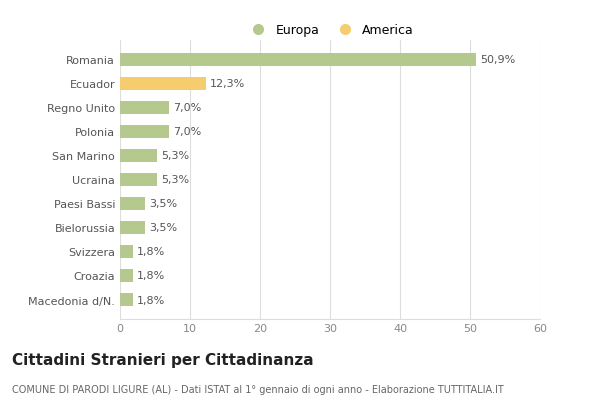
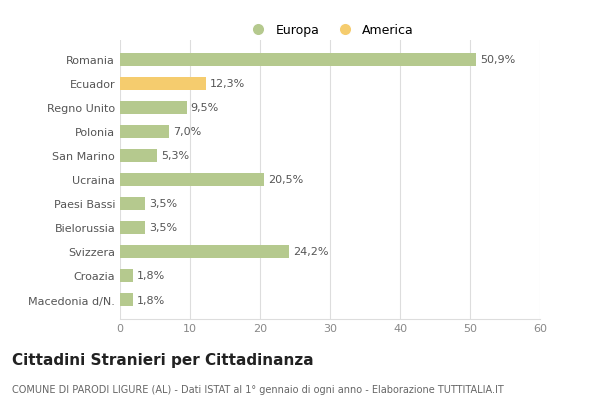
Regno Unito: 7,0% -> 9,5%
Ucraina: 5,3% -> 20,5%
Svizzera: 1,8% -> 24,2%
